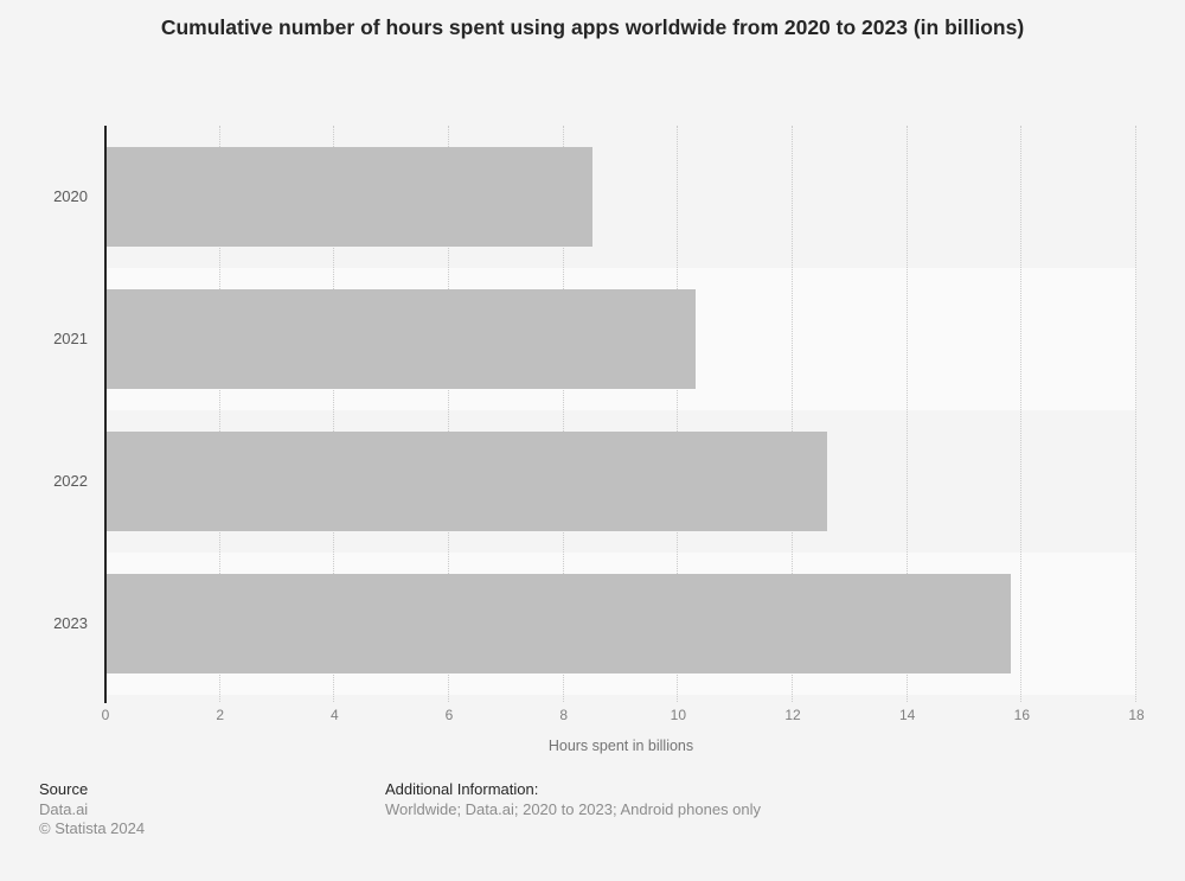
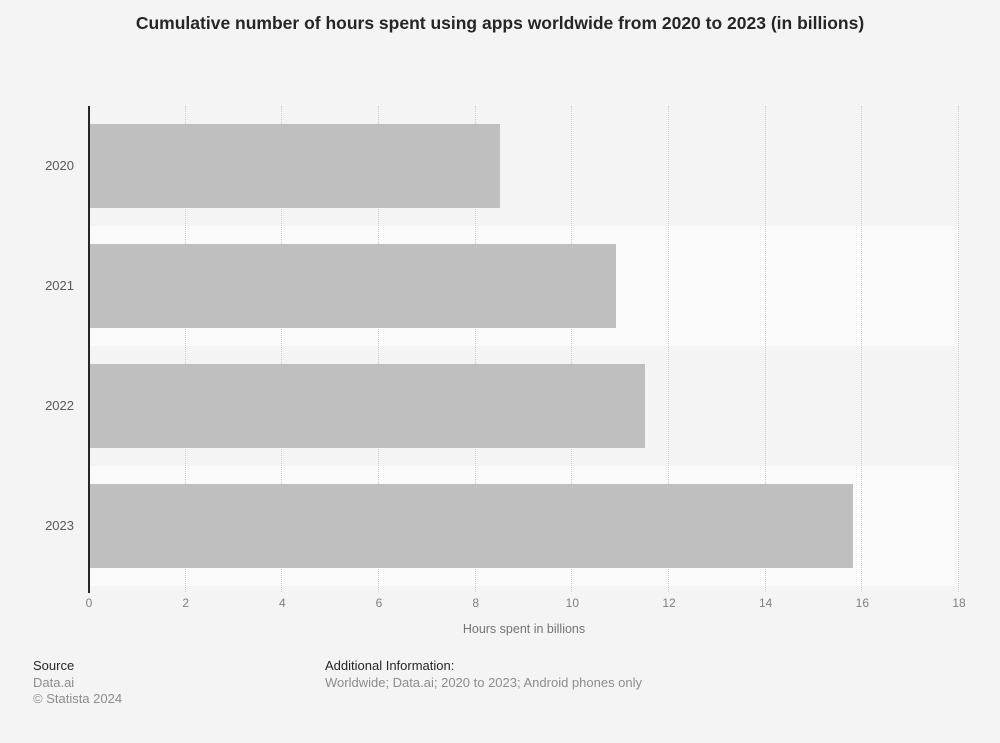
2021: 10.3 -> 10.9
2022: 12.6 -> 11.5
